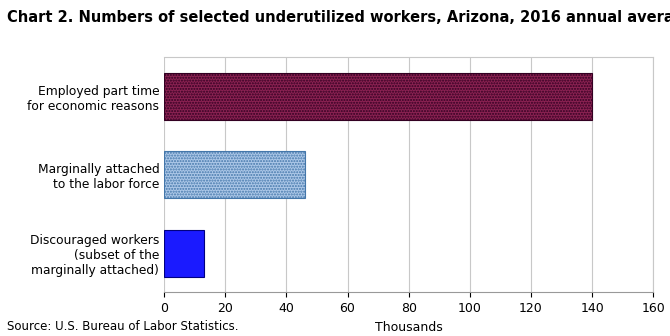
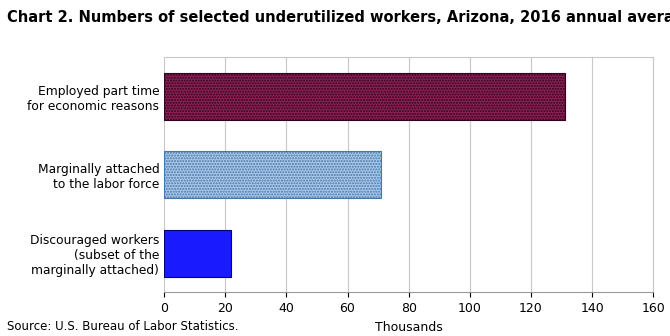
Employed part time for economic reasons: 140 -> 131
Marginally attached to the labor force: 46 -> 71
Discouraged workers (subset of the marginally attached): 13 -> 22
